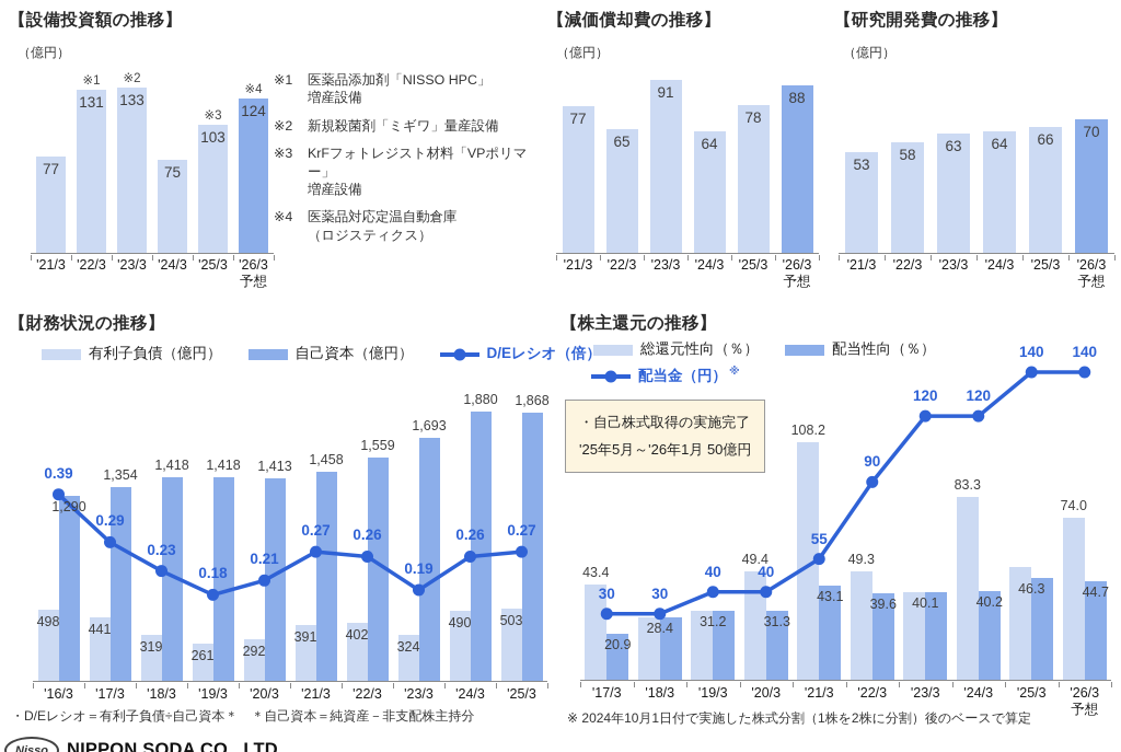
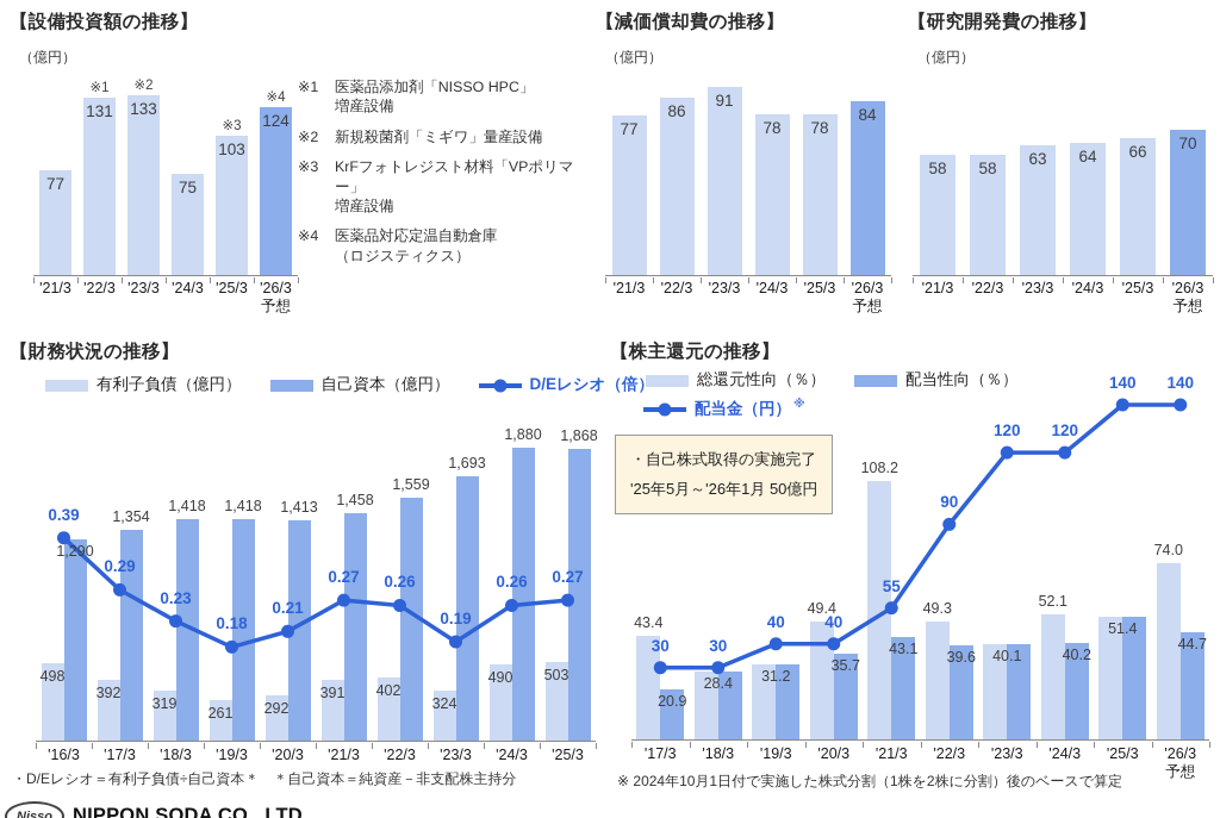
【減価償却費の推移】/'22/3: 65 -> 86
【減価償却費の推移】/'24/3: 64 -> 78
【減価償却費の推移】/'26/3: 88 -> 84
【研究開発費の推移】/'21/3: 53 -> 58
【財務状況の推移】/有利子負債（億円）/'17/3: 441 -> 392
【株主還元の推移】/配当性向（％）/'20/3: 31.3 -> 35.7
【株主還元の推移】/総還元性向（％）/'24/3: 83.3 -> 52.1
【株主還元の推移】/配当性向（％）/'25/3: 46.3 -> 51.4
